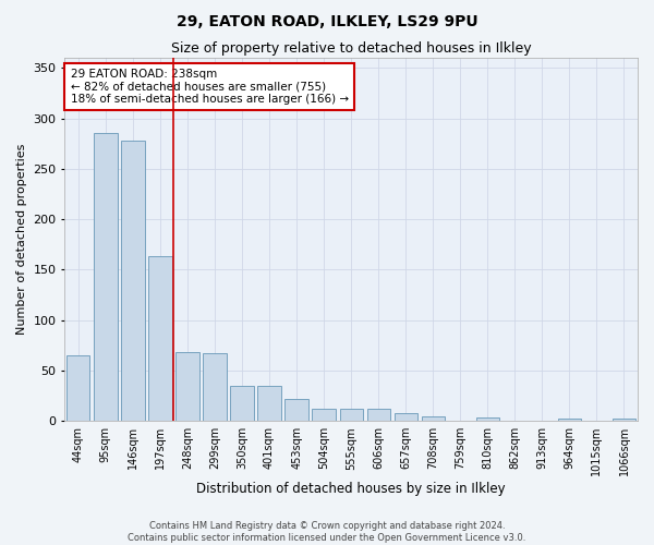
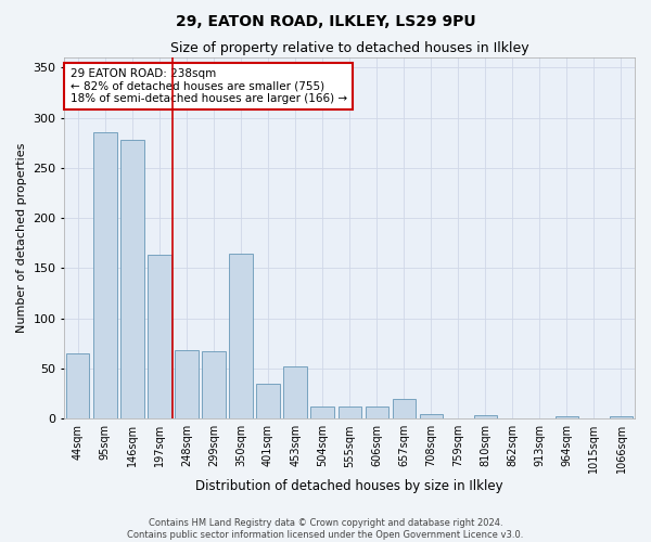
350sqm: 35 -> 164
453sqm: 22 -> 52
657sqm: 8 -> 20
